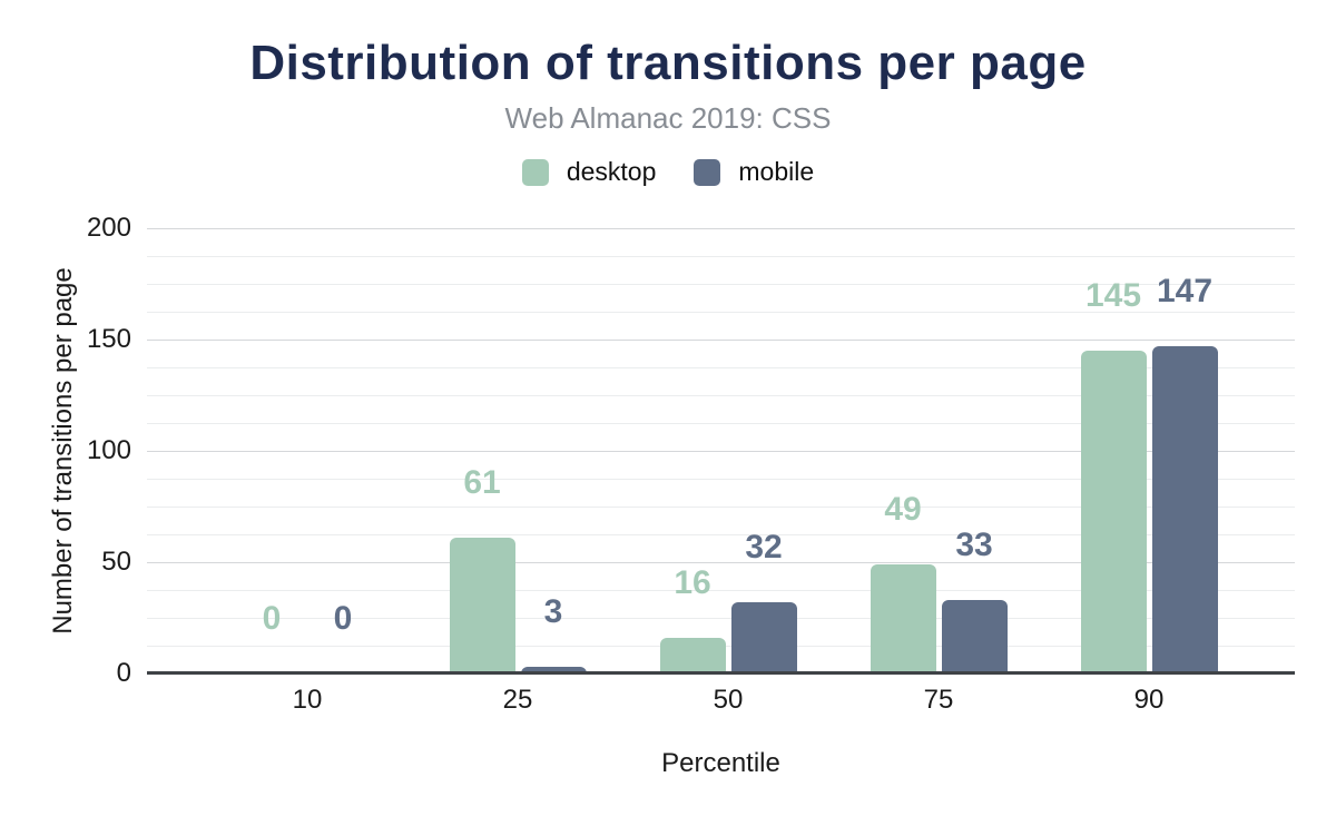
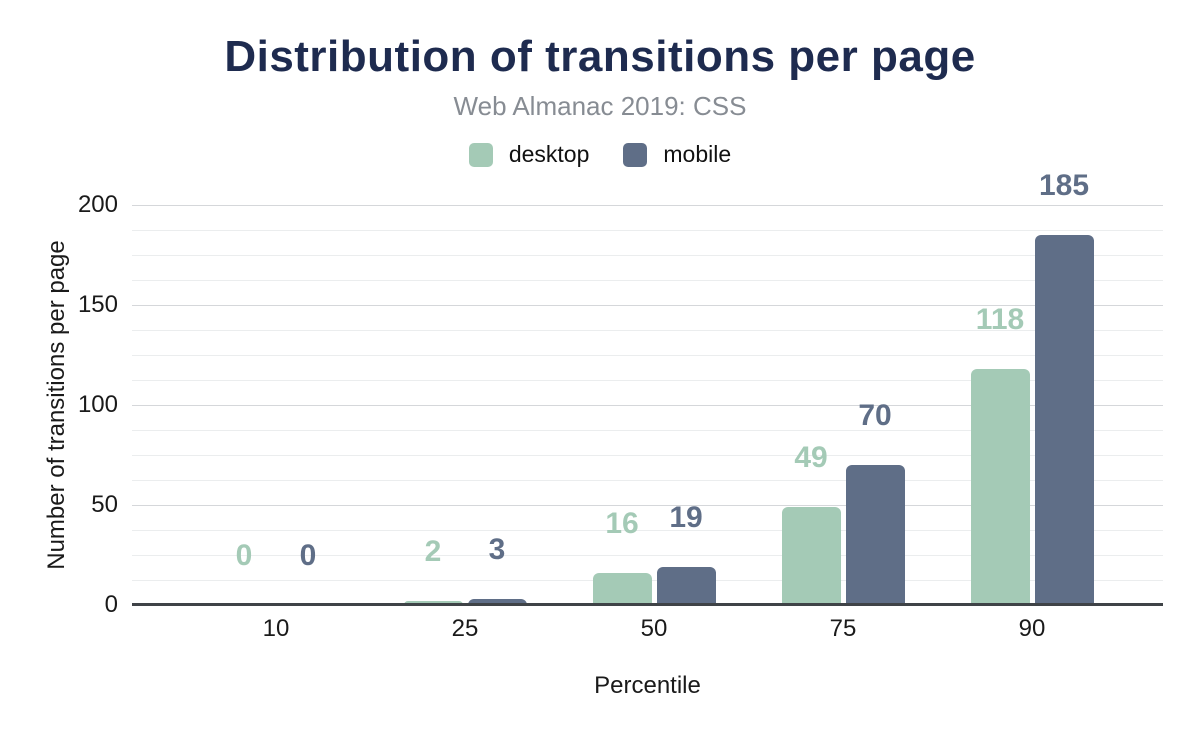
desktop/25: 61 -> 2
mobile/50: 32 -> 19
mobile/75: 33 -> 70
desktop/90: 145 -> 118
mobile/90: 147 -> 185
